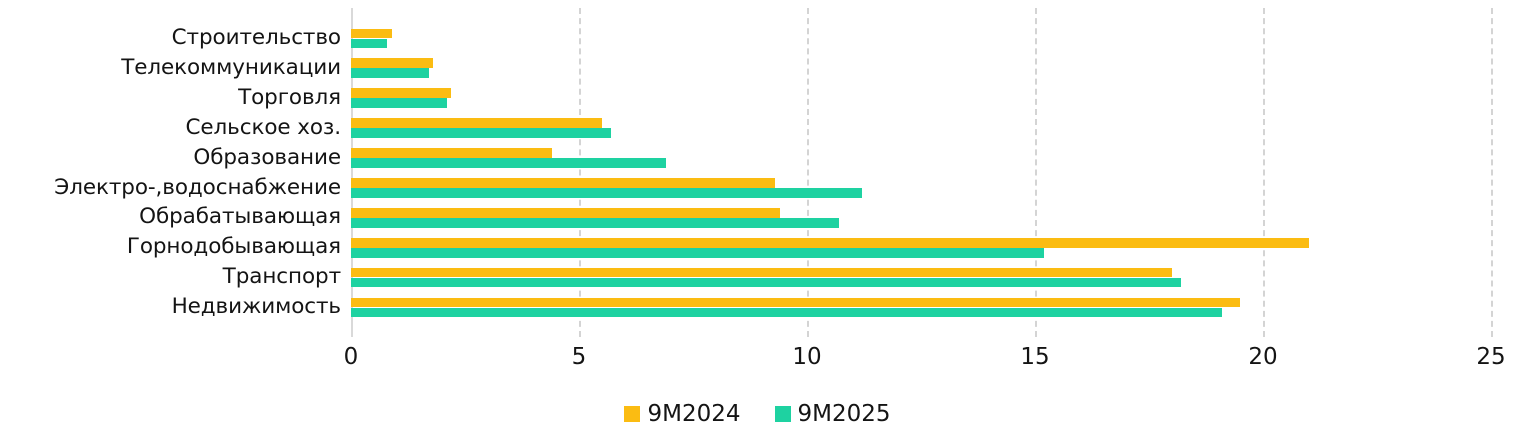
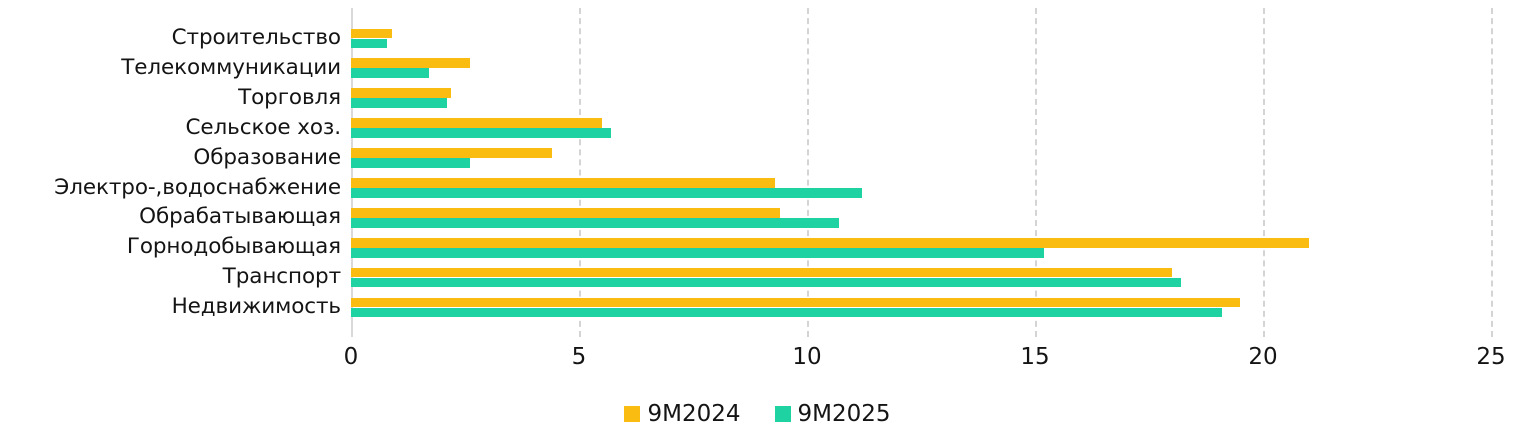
9M2024/Телекоммуникации: 1.8 -> 2.6
9M2025/Образование: 6.9 -> 2.6
